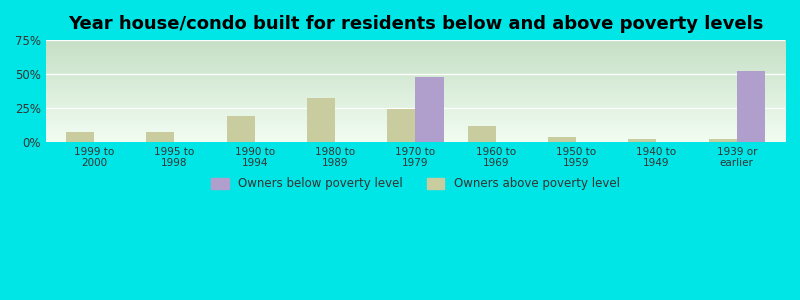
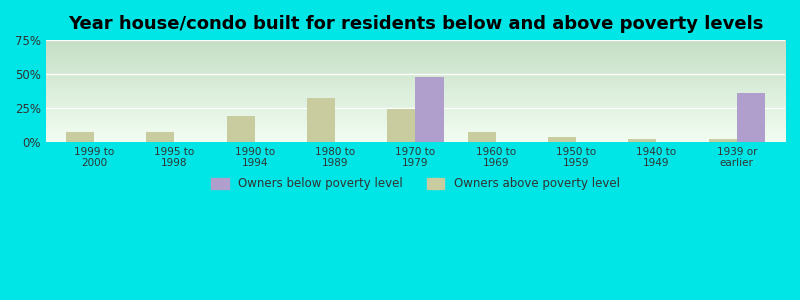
Owners above poverty level/1960 to 1969: 12% -> 7%
Owners below poverty level/1939 or earlier: 52% -> 36%
